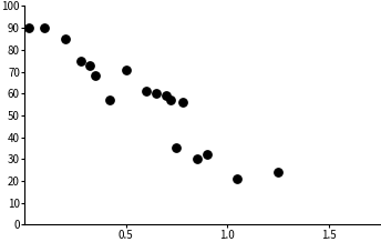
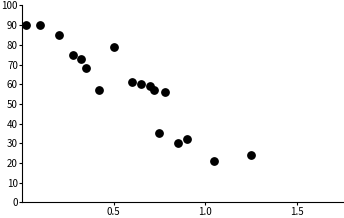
0.5: 71 -> 79
